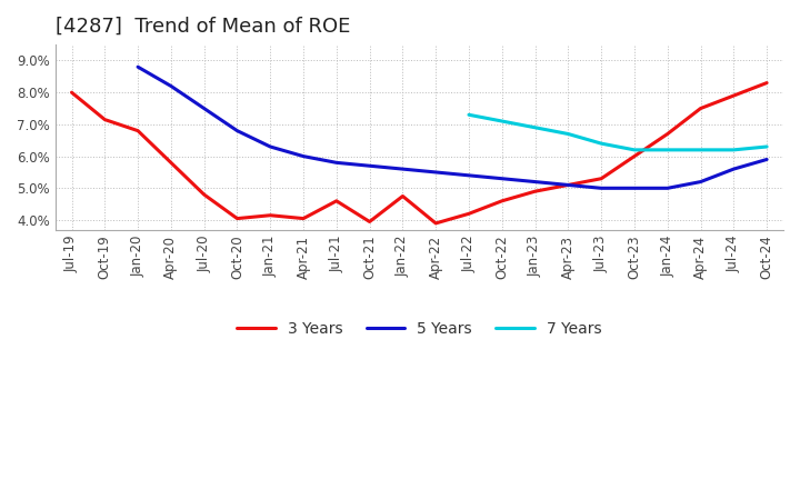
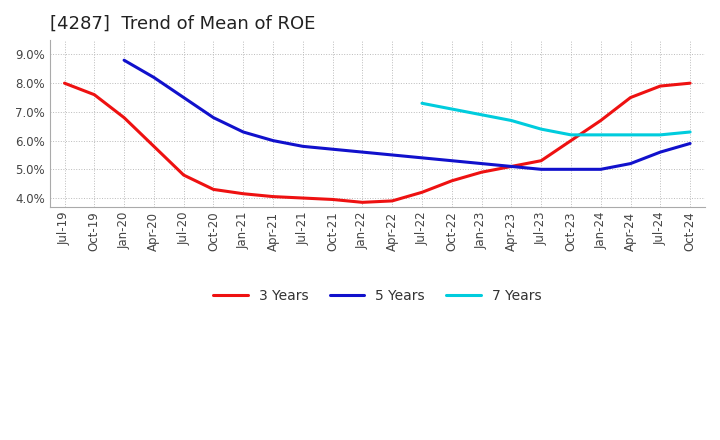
3 Years/Oct-19: 7.15% -> 7.60%
3 Years/Oct-20: 4.05% -> 4.30%
3 Years/Jul-21: 4.60% -> 4.00%
3 Years/Jan-22: 4.75% -> 3.85%
3 Years/Oct-24: 8.30% -> 8.00%
